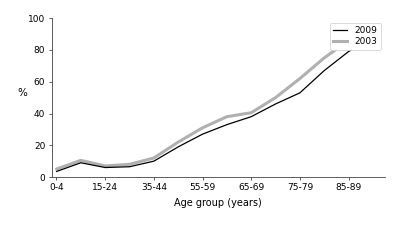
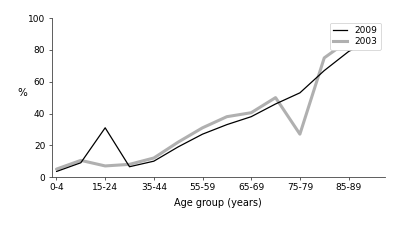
2009/15-24: 6 -> 31
2003/75-79: 62 -> 27
